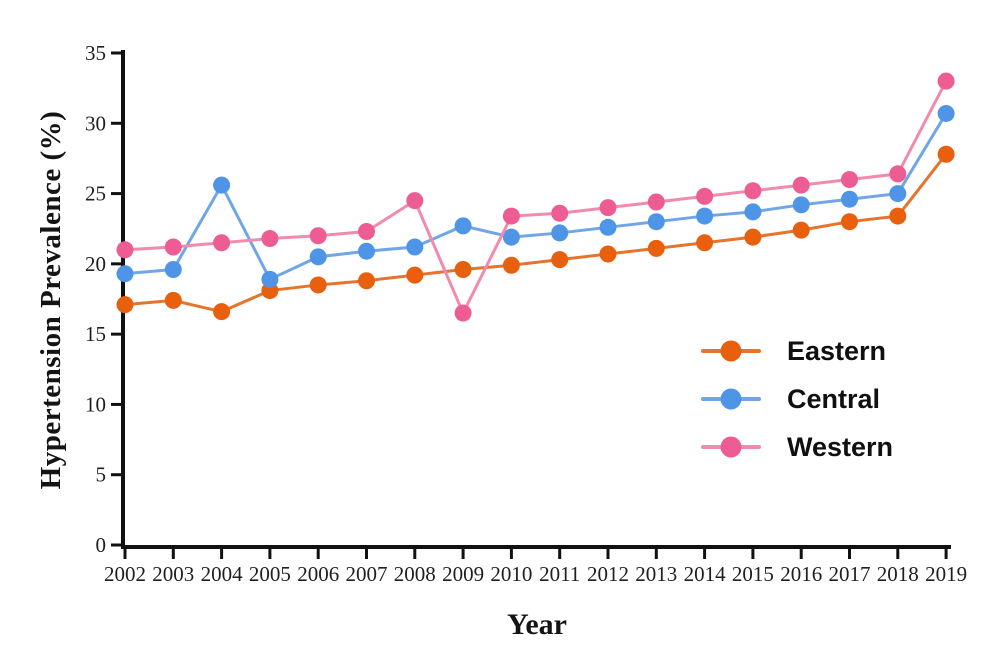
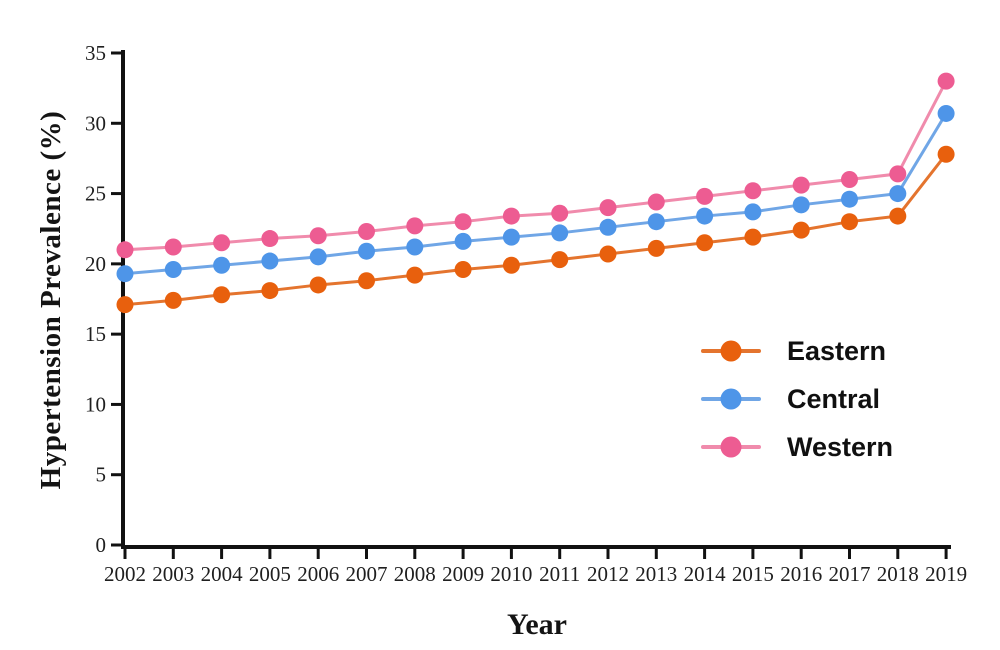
Eastern/2004: 16.6 -> 17.8
Central/2004: 25.6 -> 19.9
Central/2005: 18.9 -> 20.2
Western/2008: 24.5 -> 22.7
Central/2009: 22.7 -> 21.6
Western/2009: 16.5 -> 23.0
